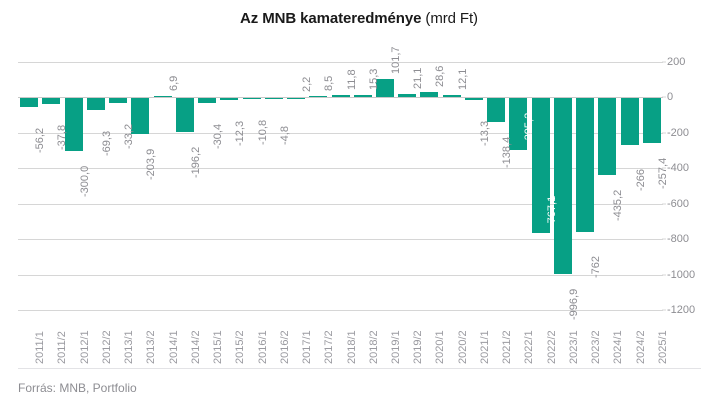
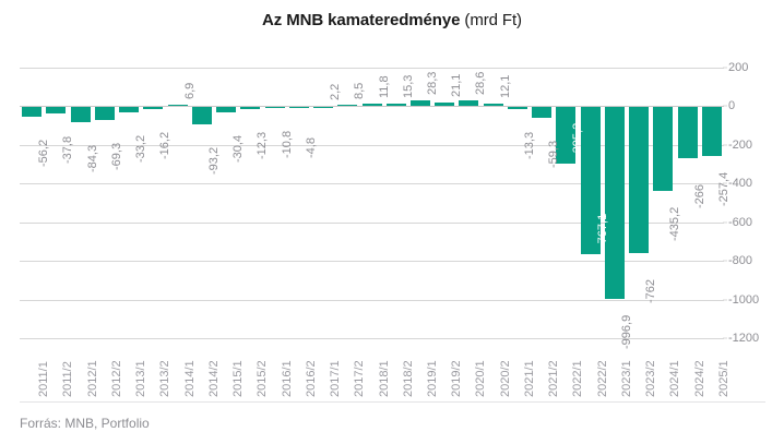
2012/1: -300,0 -> -84,3
2013/2: -203,9 -> -16,2
2014/2: -196,2 -> -93,2
2019/1: 101,7 -> 28,3
2021/2: -138,4 -> -59,3
